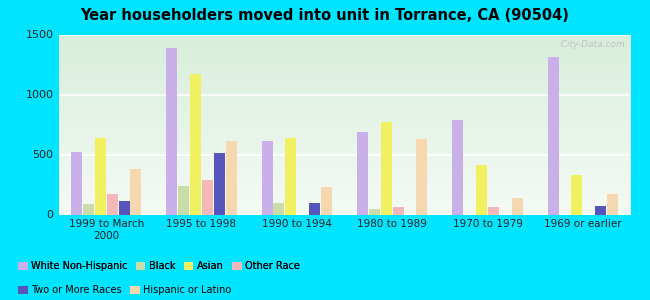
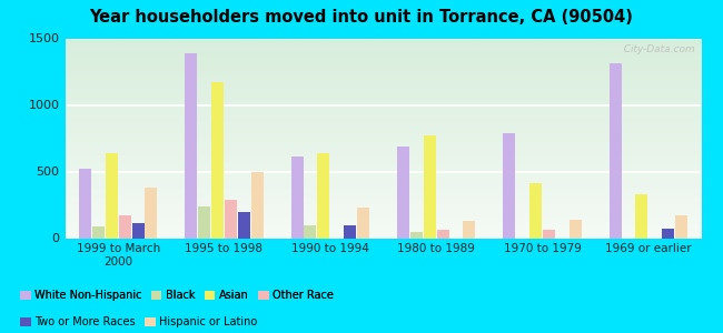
Two or More Races/1995 to 1998: 510 -> 200
Hispanic or Latino/1995 to 1998: 610 -> 500
Hispanic or Latino/1980 to 1989: 630 -> 130
